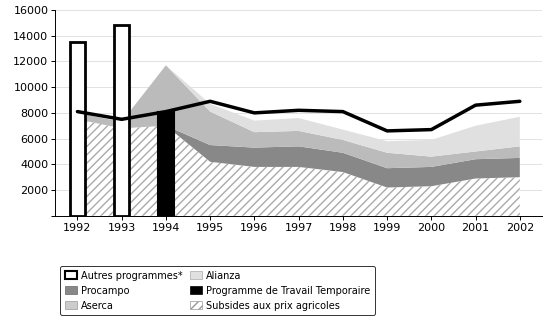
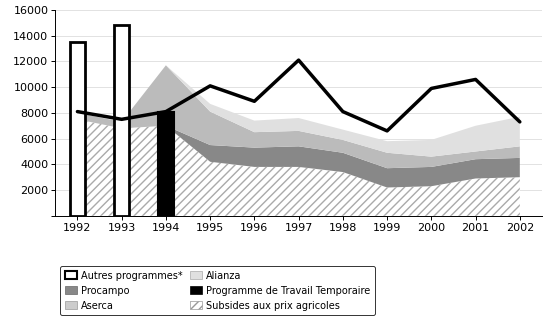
Programme de Travail Temporaire/1995: 8900 -> 10100
Programme de Travail Temporaire/1996: 8000 -> 8900
Programme de Travail Temporaire/1997: 8200 -> 12100
Programme de Travail Temporaire/2000: 6700 -> 9900
Programme de Travail Temporaire/2001: 8600 -> 10600
Programme de Travail Temporaire/2002: 8900 -> 7300
